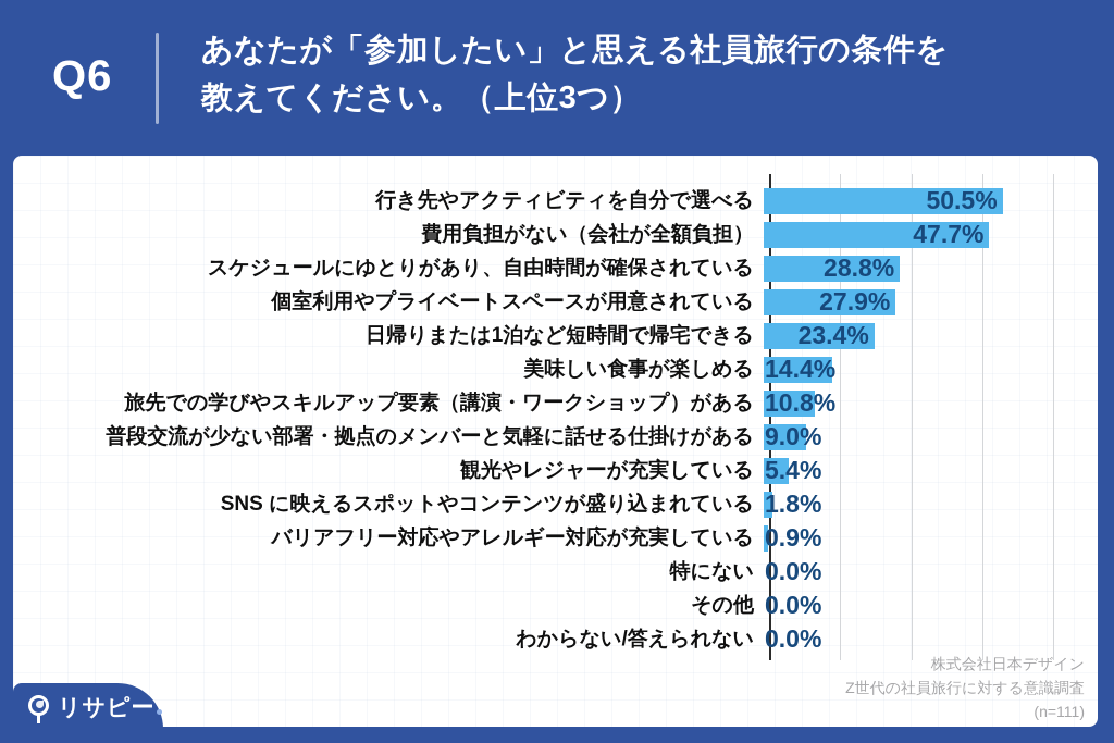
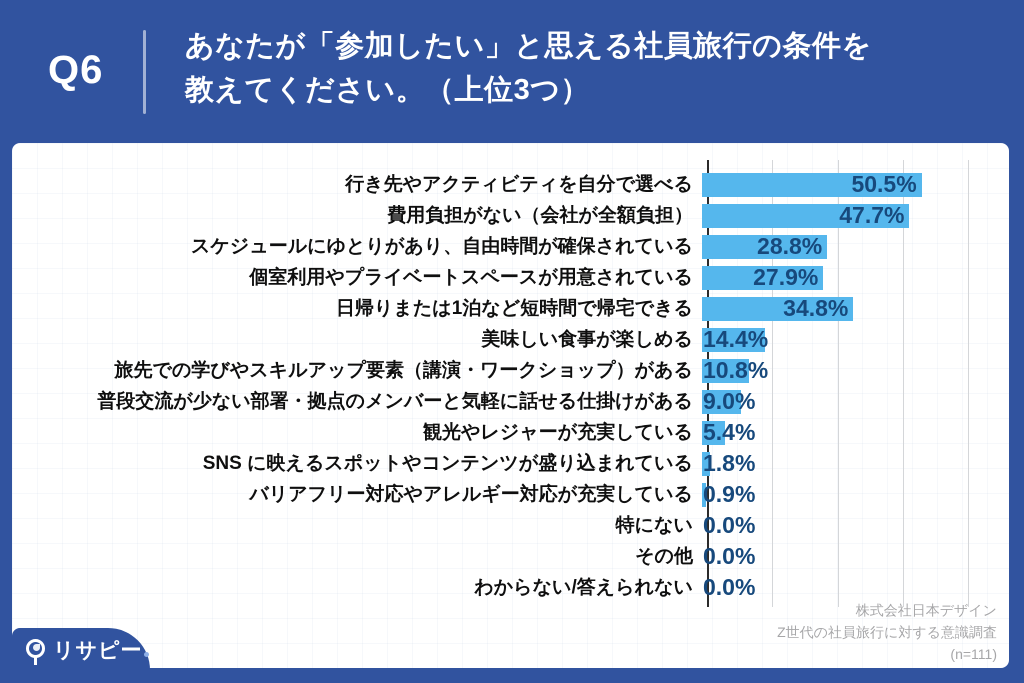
日帰りまたは1泊など短時間で帰宅できる: 23.4% -> 34.8%
